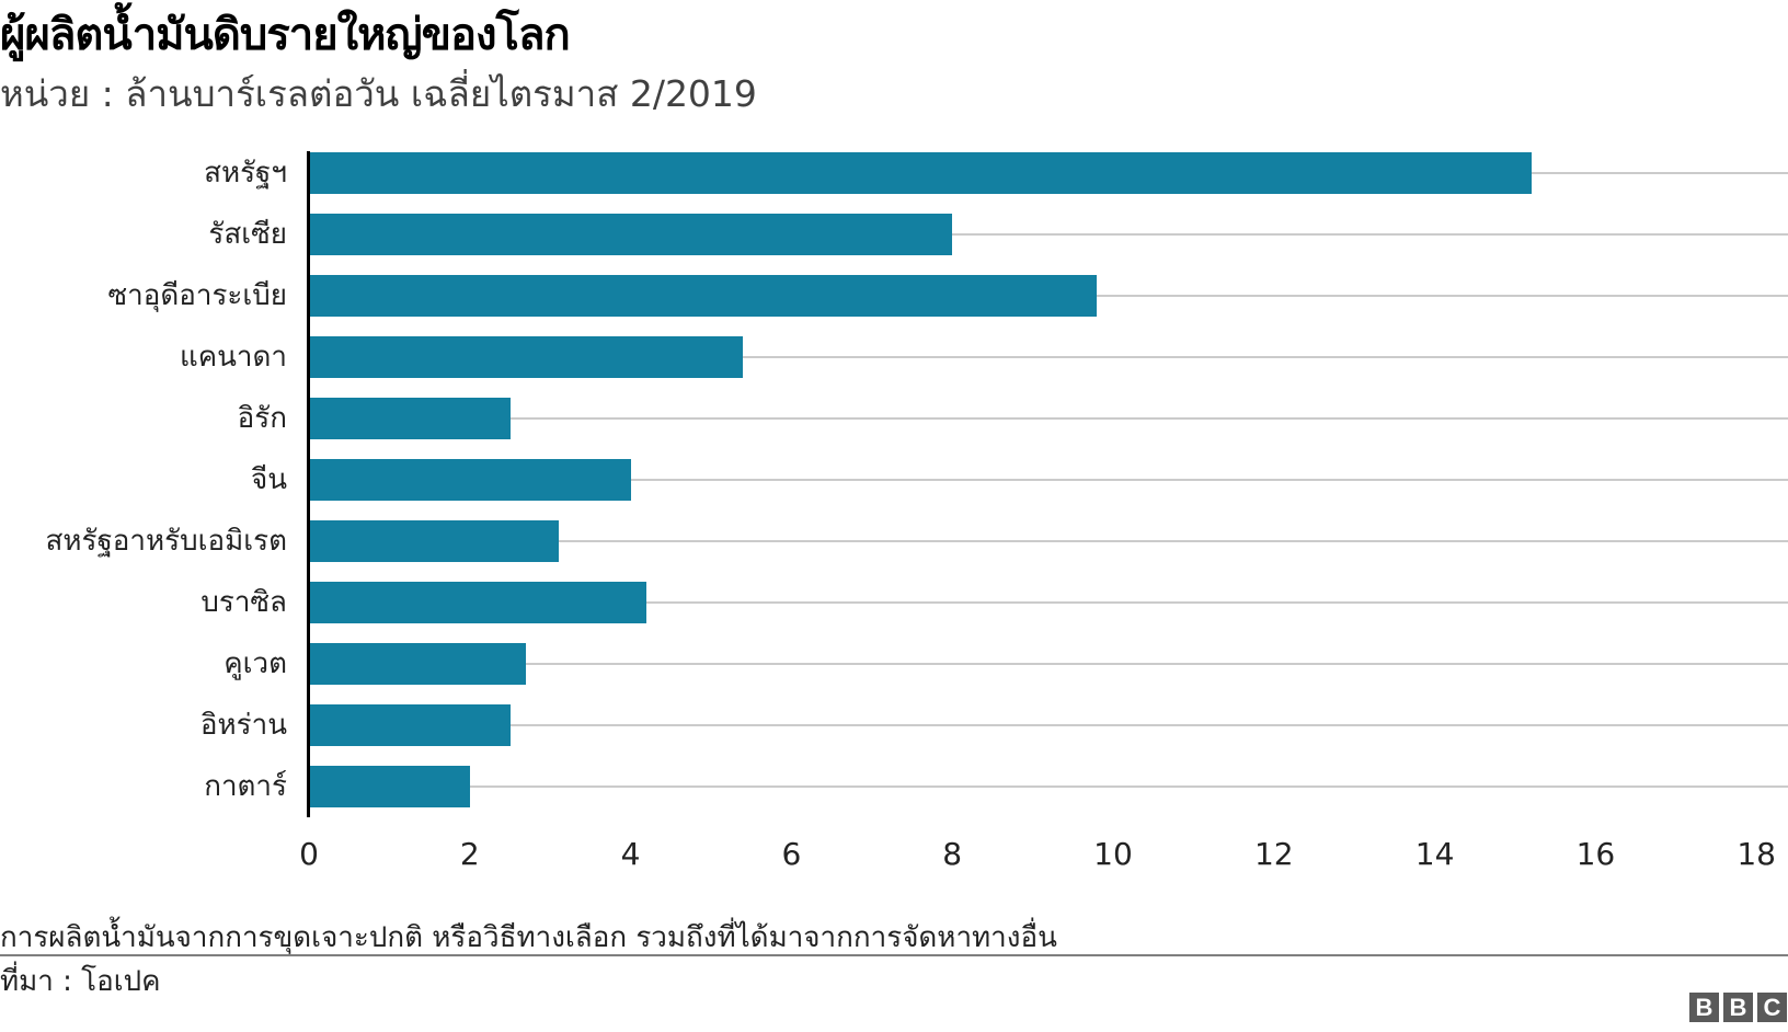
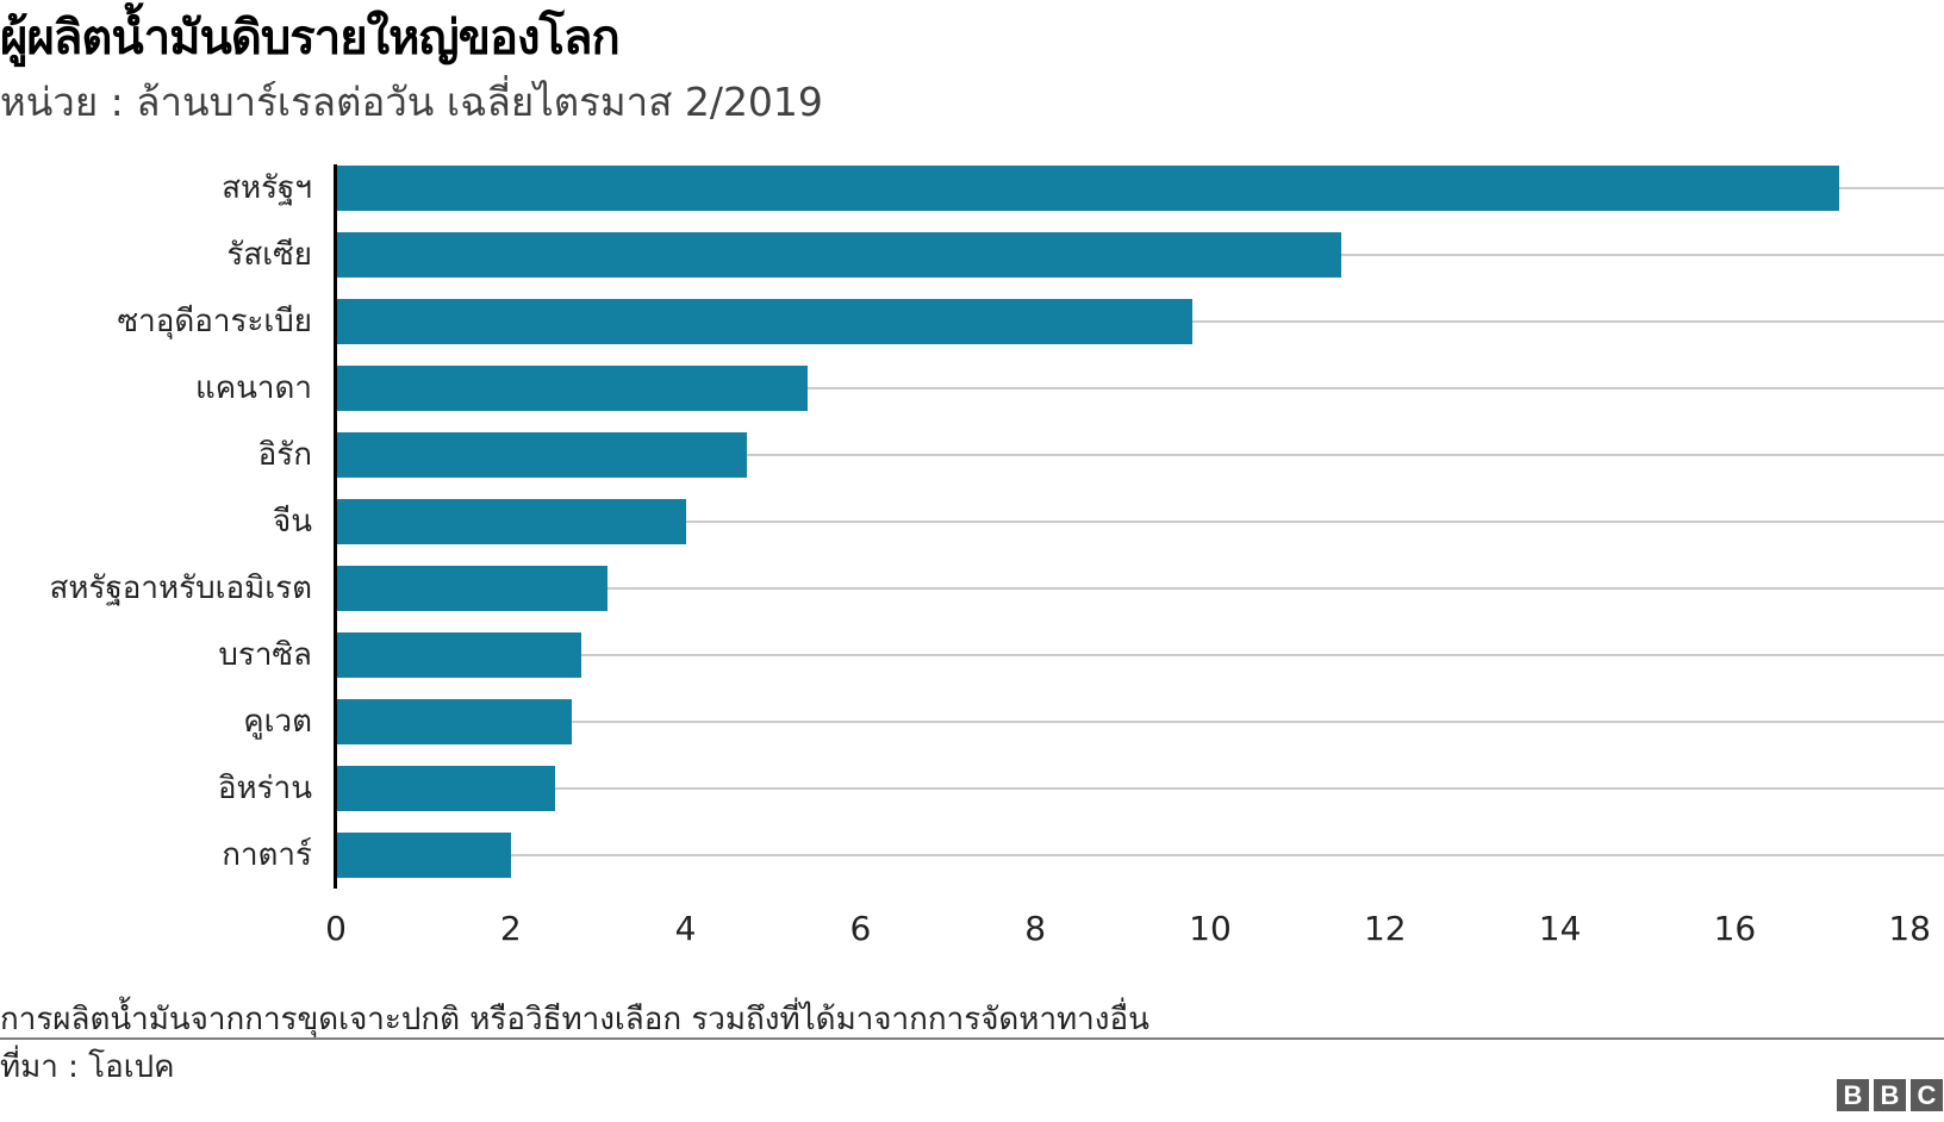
สหรัฐฯ: 15.2 -> 17.2
รัสเซีย: 8.0 -> 11.5
อิรัก: 2.5 -> 4.7
บราซิล: 4.2 -> 2.8
